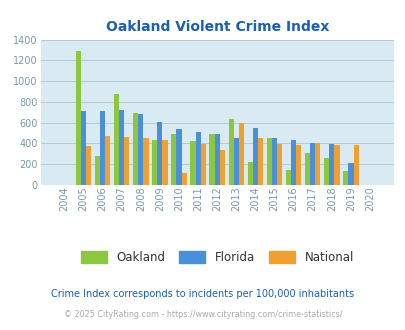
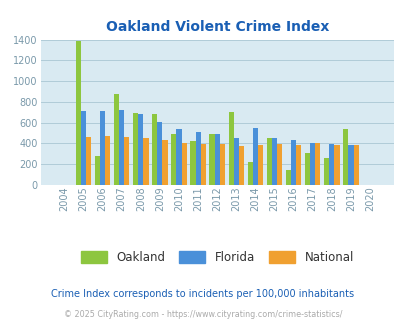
Oakland/2005: 1290 -> 1390
National/2005: 370 -> 460
Oakland/2009: 430 -> 680
National/2010: 110 -> 400
National/2012: 340 -> 390
Oakland/2013: 630 -> 700
National/2013: 600 -> 370
National/2014: 450 -> 380
Oakland/2019: 130 -> 540
Florida/2019: 210 -> 380
